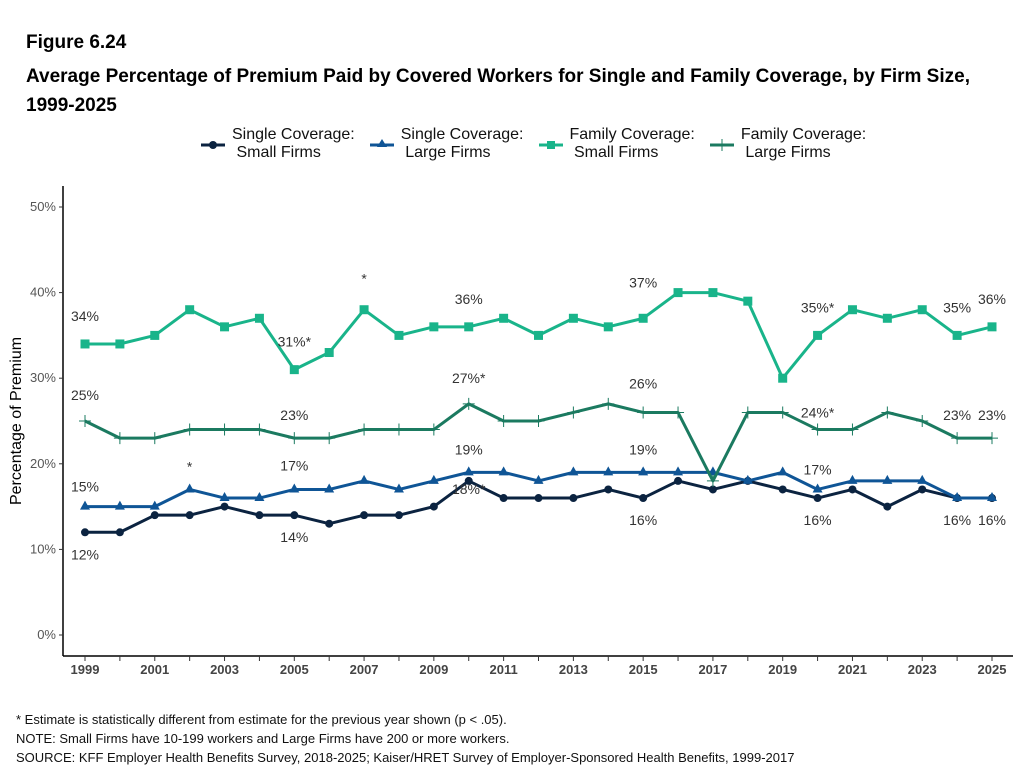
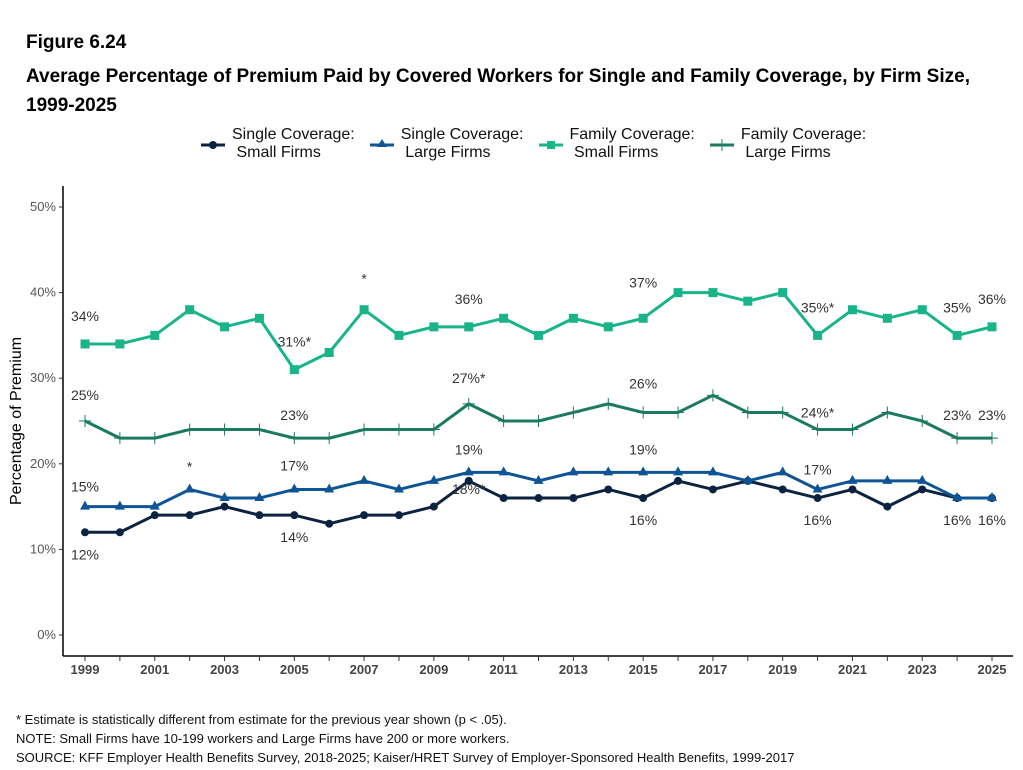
Family Coverage: Large Firms/2017: 18% -> 28%
Family Coverage: Small Firms/2019: 30% -> 40%
